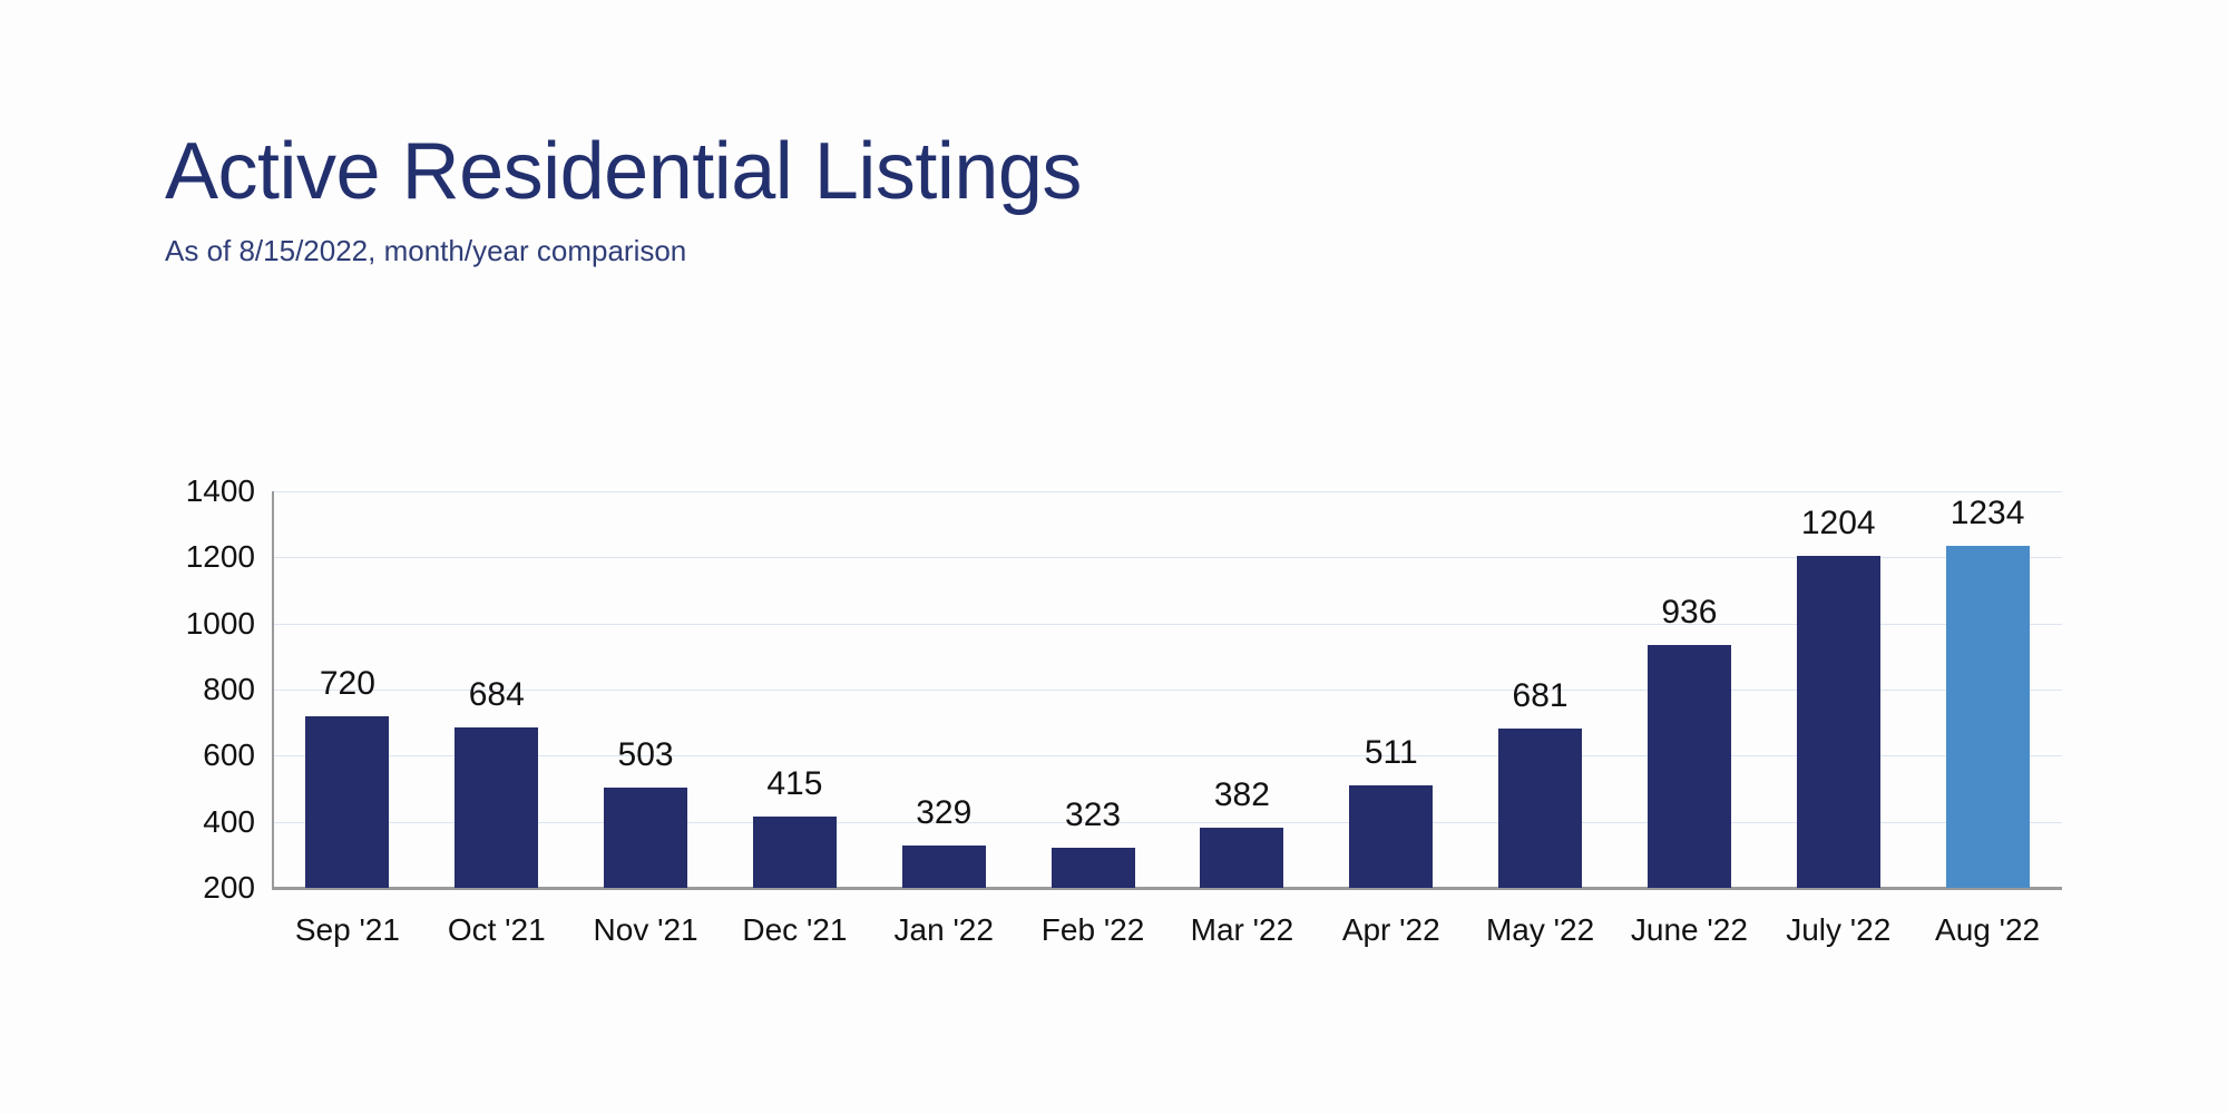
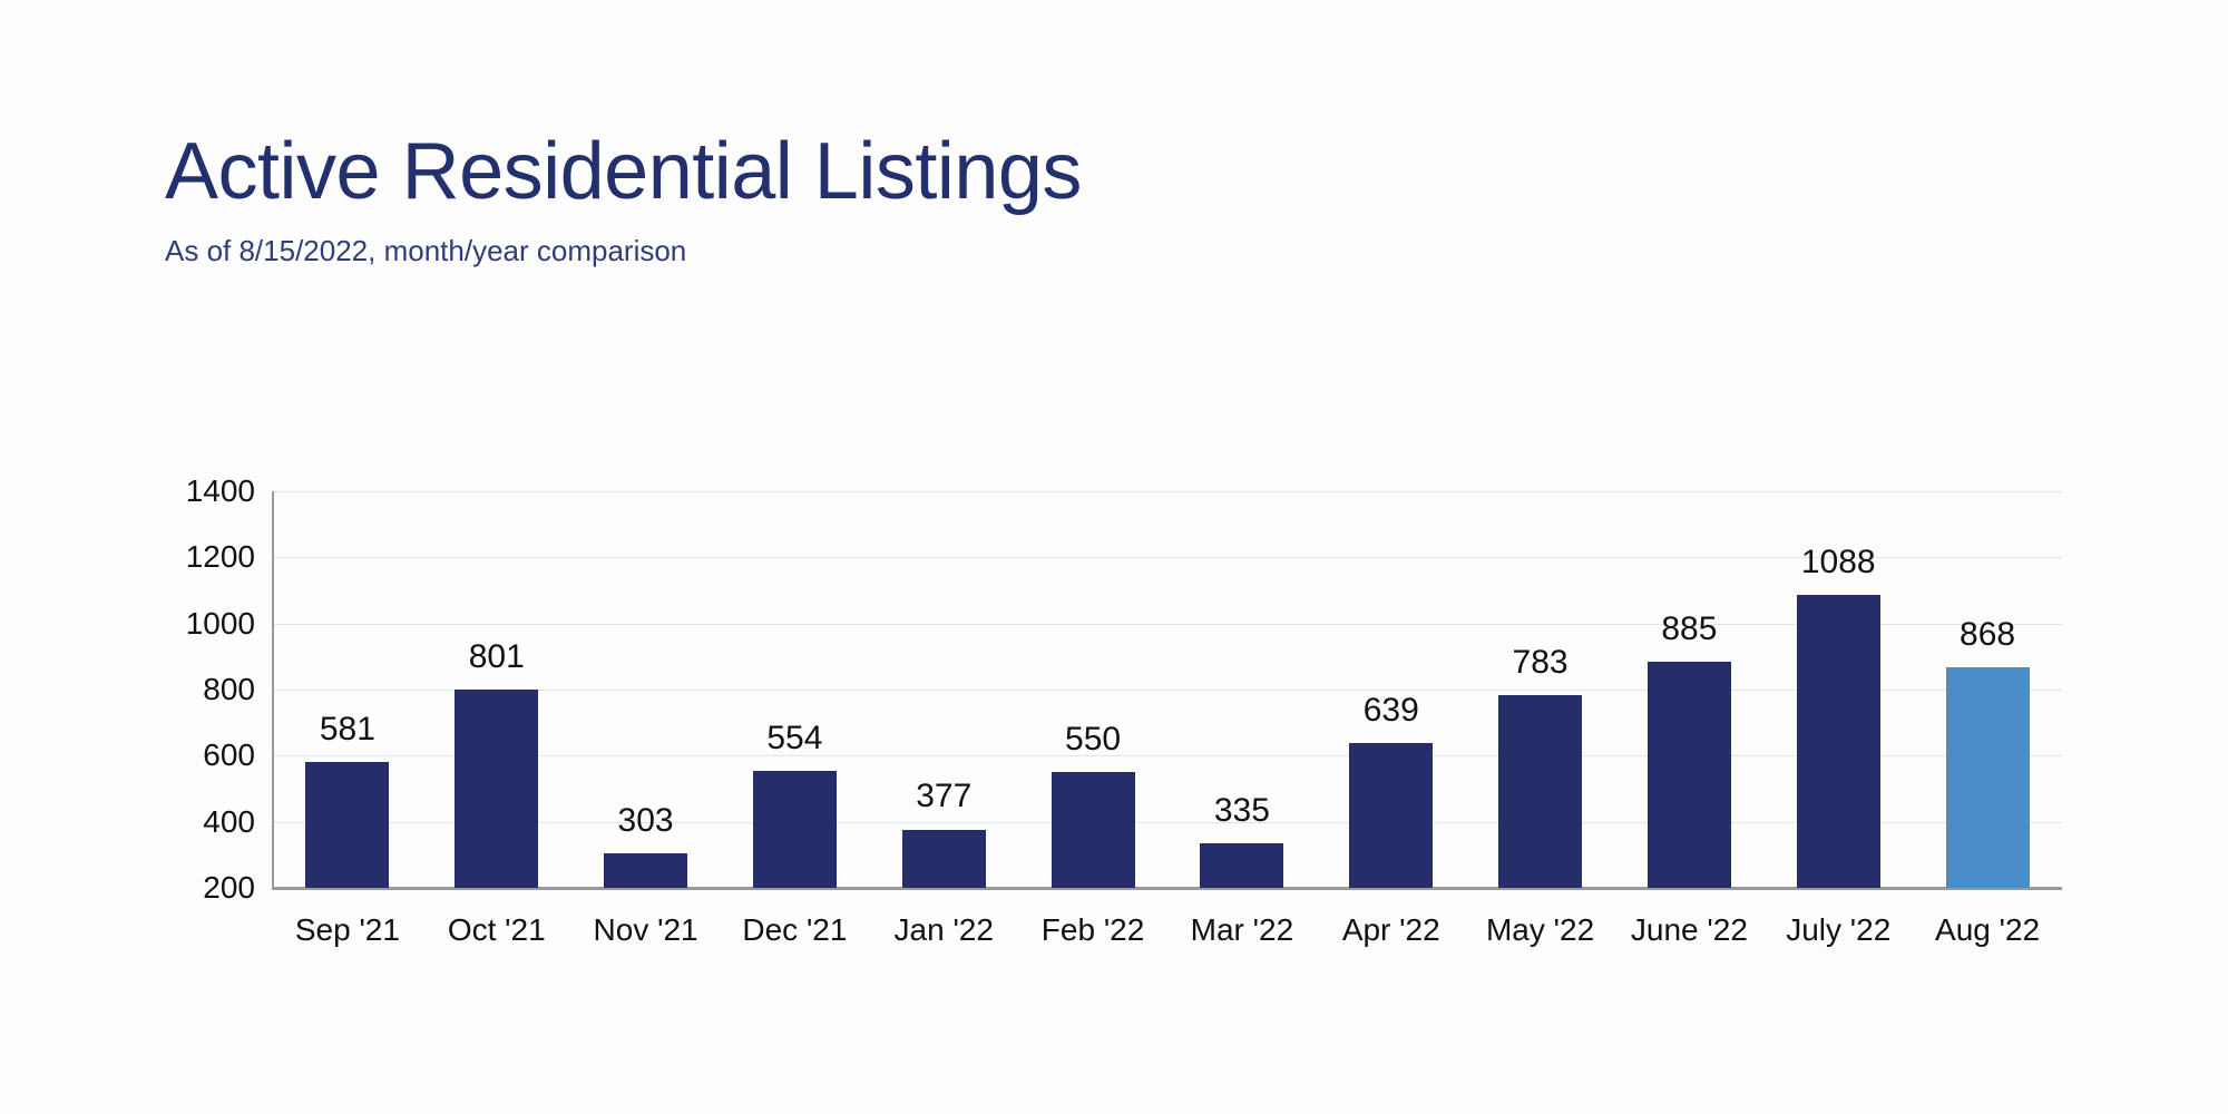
Sep '21: 720 -> 581
Oct '21: 684 -> 801
Nov '21: 503 -> 303
Dec '21: 415 -> 554
Jan '22: 329 -> 377
Feb '22: 323 -> 550
Mar '22: 382 -> 335
Apr '22: 511 -> 639
May '22: 681 -> 783
June '22: 936 -> 885
July '22: 1204 -> 1088
Aug '22: 1234 -> 868
